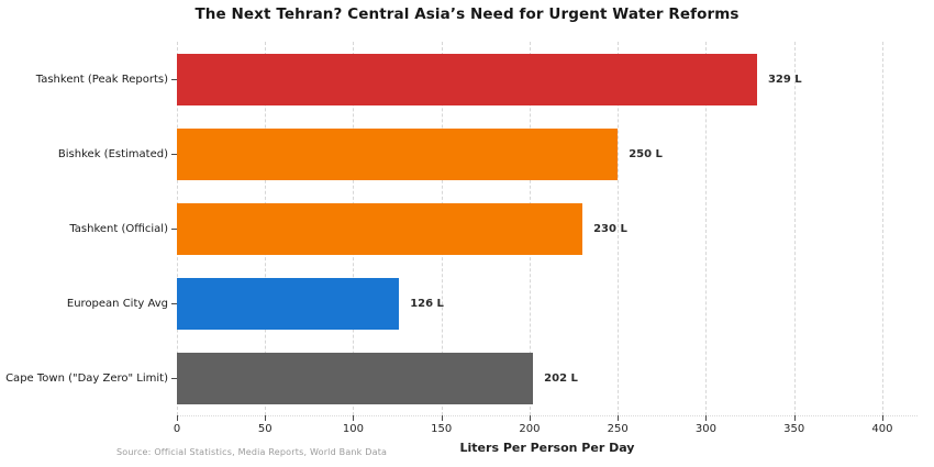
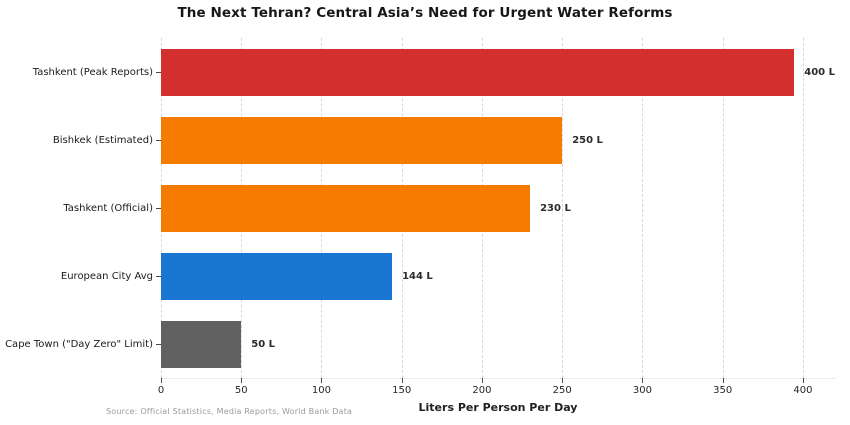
Tashkent (Peak Reports): 329 -> 400
European City Avg: 126 -> 144
Cape Town ("Day Zero" Limit): 202 -> 50
